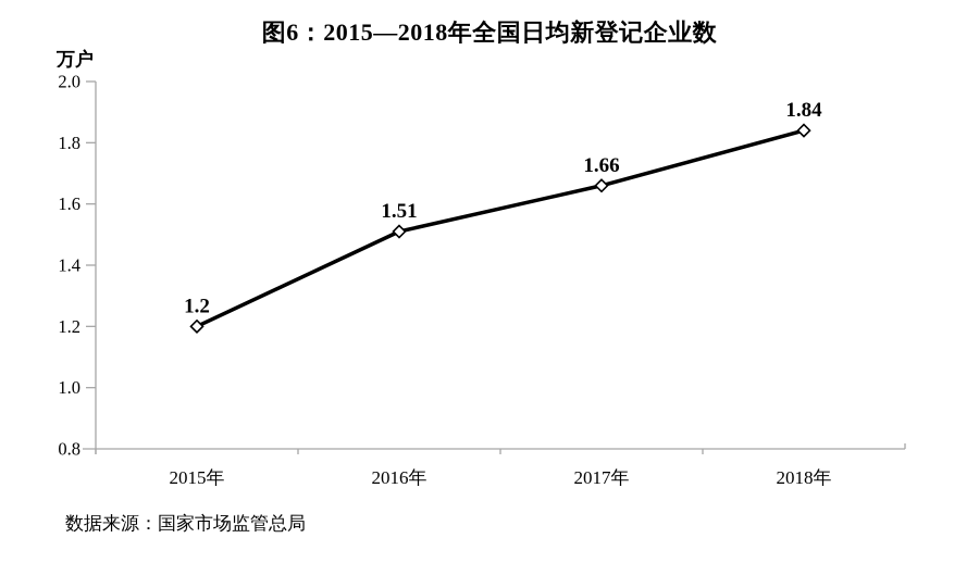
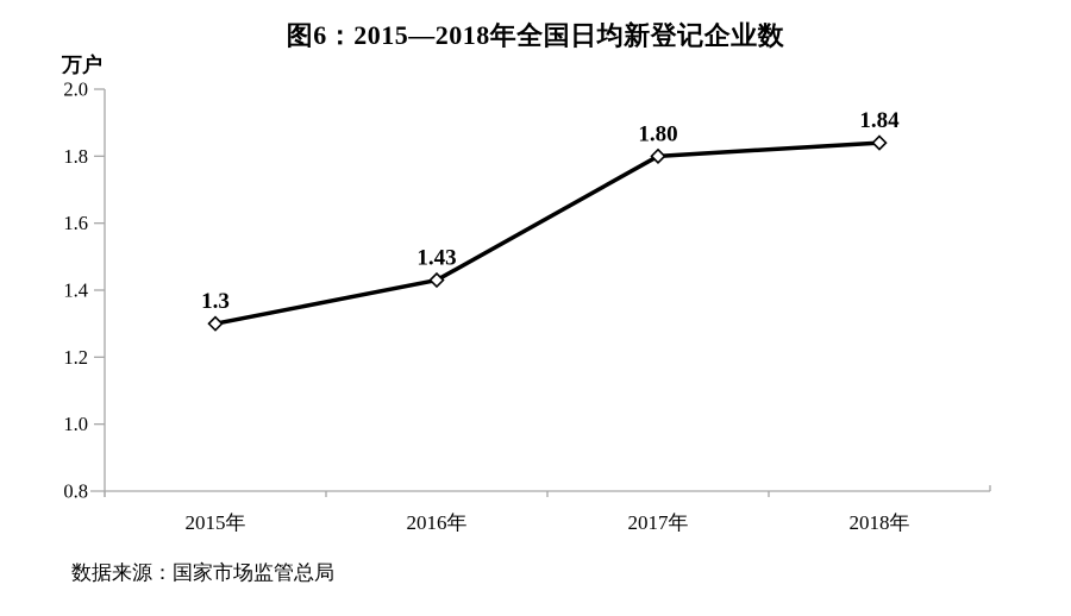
2015年: 1.2 -> 1.3
2016年: 1.51 -> 1.43
2017年: 1.66 -> 1.80
